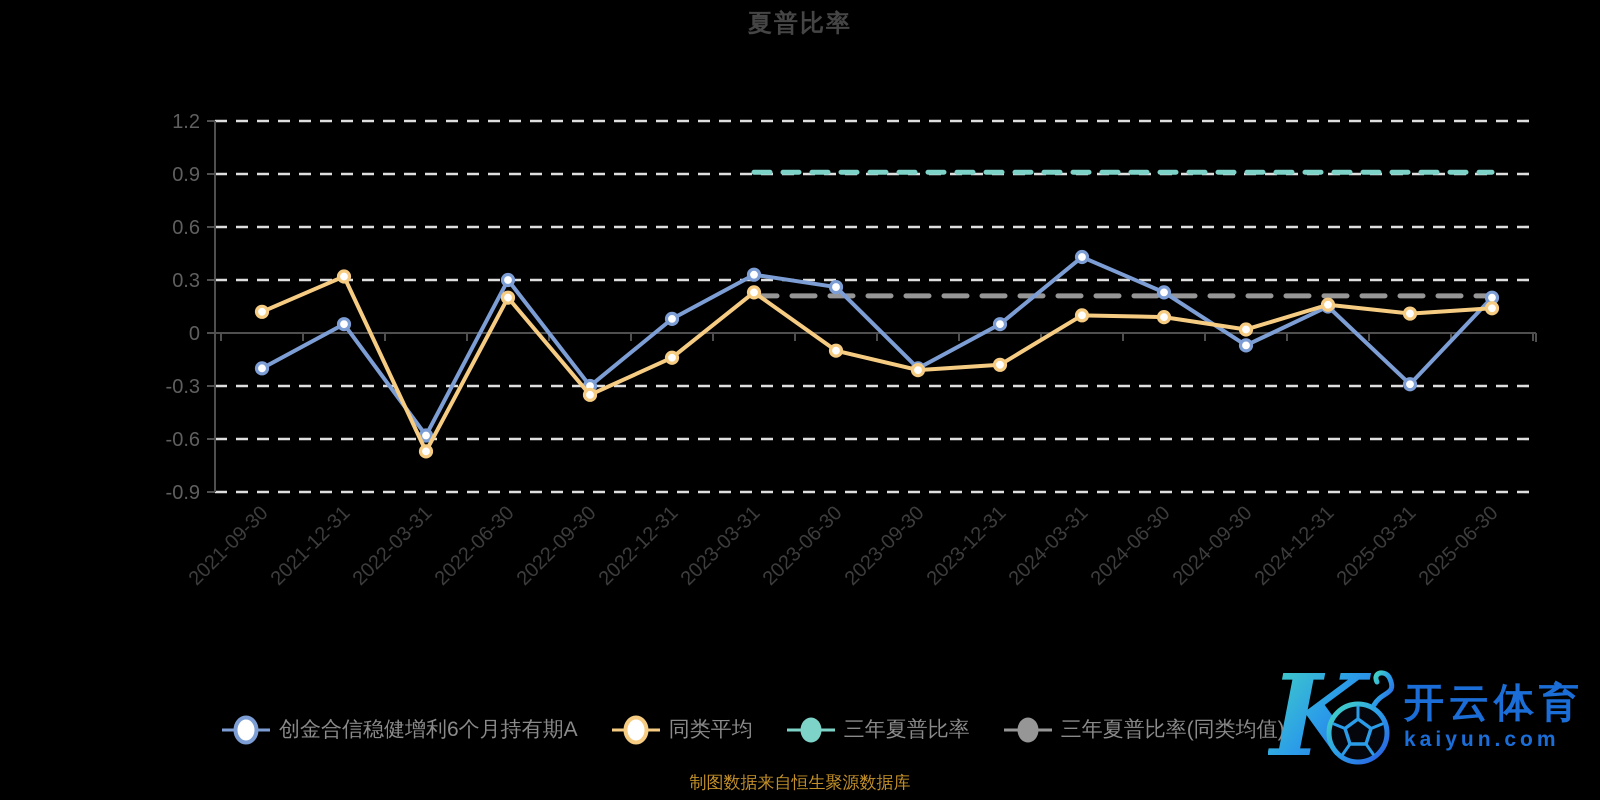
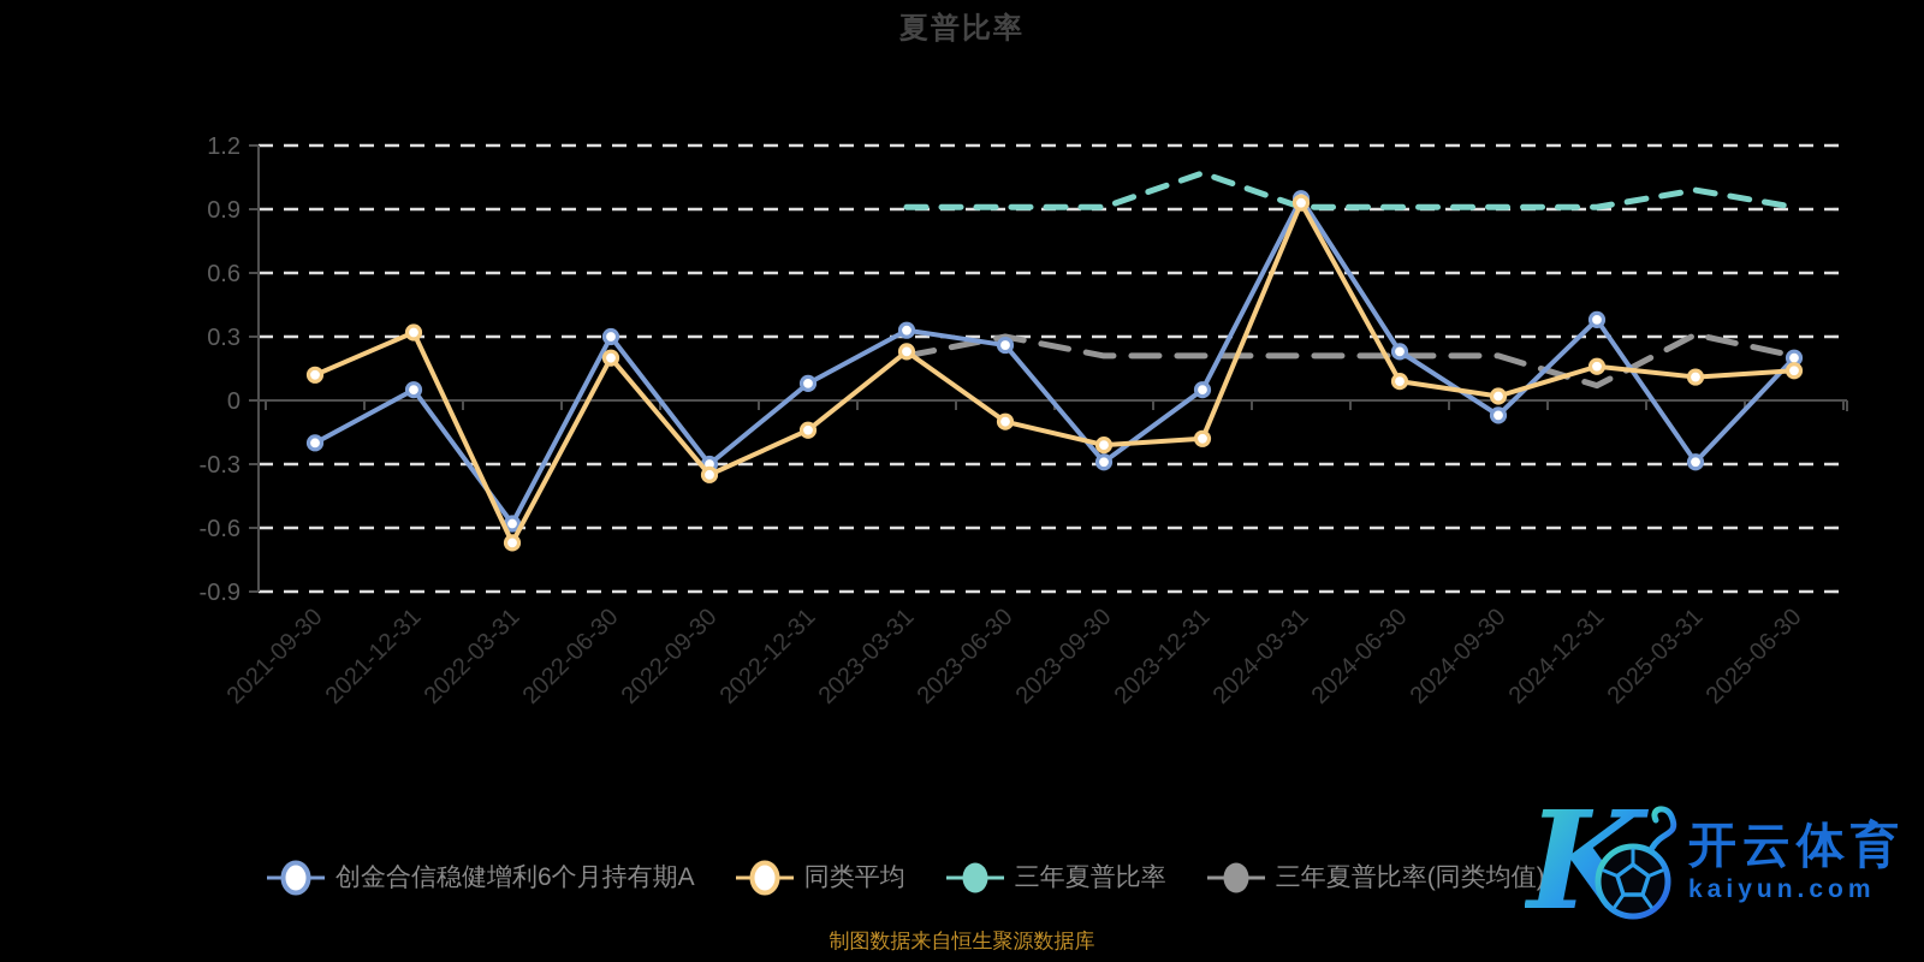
三年夏普比率(同类均值)/2023-06-30: 0.21 -> 0.30
创金合信稳健增利6个月持有期A/2023-09-30: -0.20 -> -0.29
三年夏普比率/2023-12-31: 0.91 -> 1.07
创金合信稳健增利6个月持有期A/2024-03-31: 0.43 -> 0.95
同类平均/2024-03-31: 0.10 -> 0.93
创金合信稳健增利6个月持有期A/2024-12-31: 0.15 -> 0.38
三年夏普比率(同类均值)/2024-12-31: 0.21 -> 0.07
三年夏普比率/2025-03-31: 0.91 -> 0.99
三年夏普比率(同类均值)/2025-03-31: 0.21 -> 0.31
